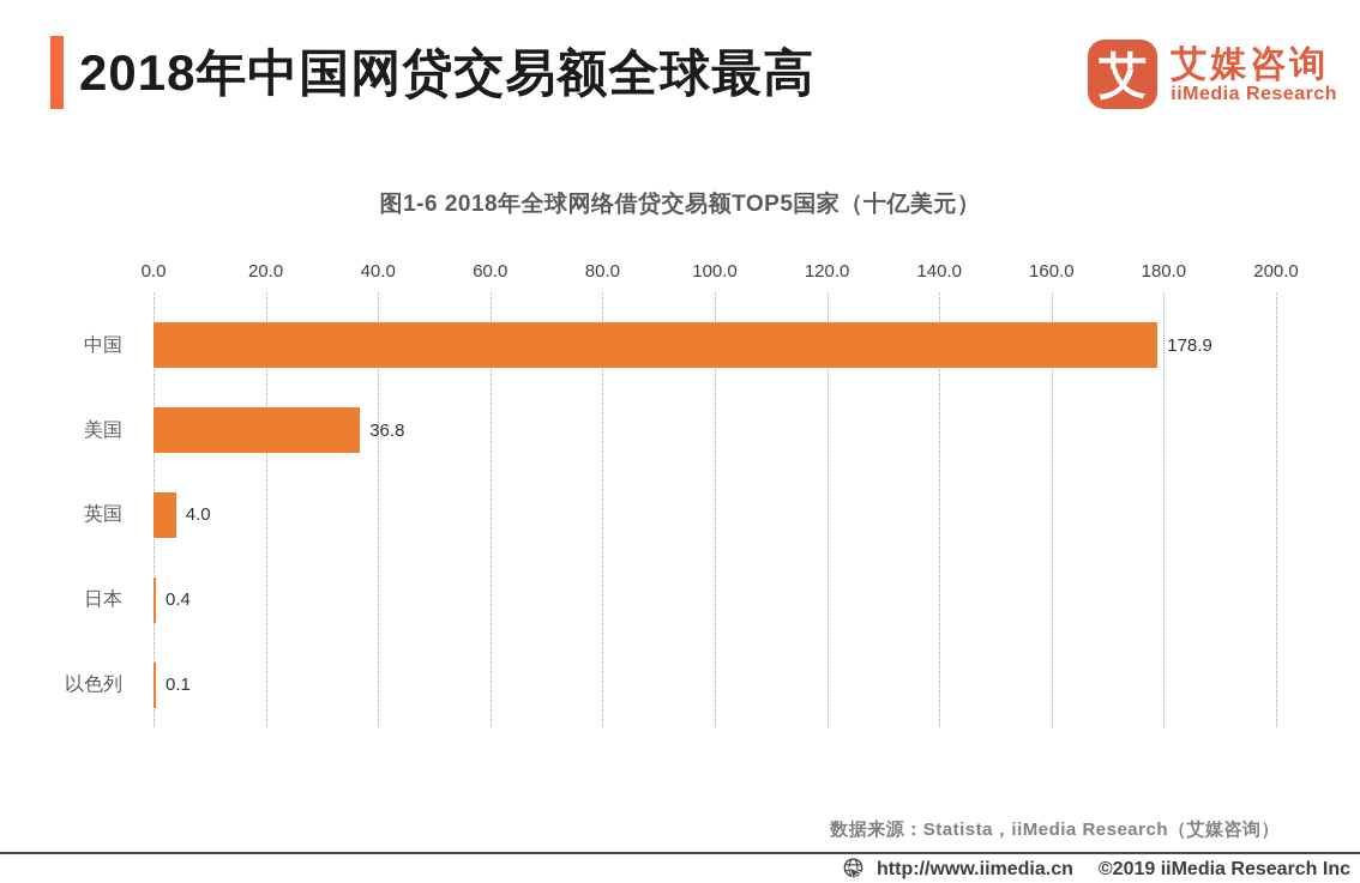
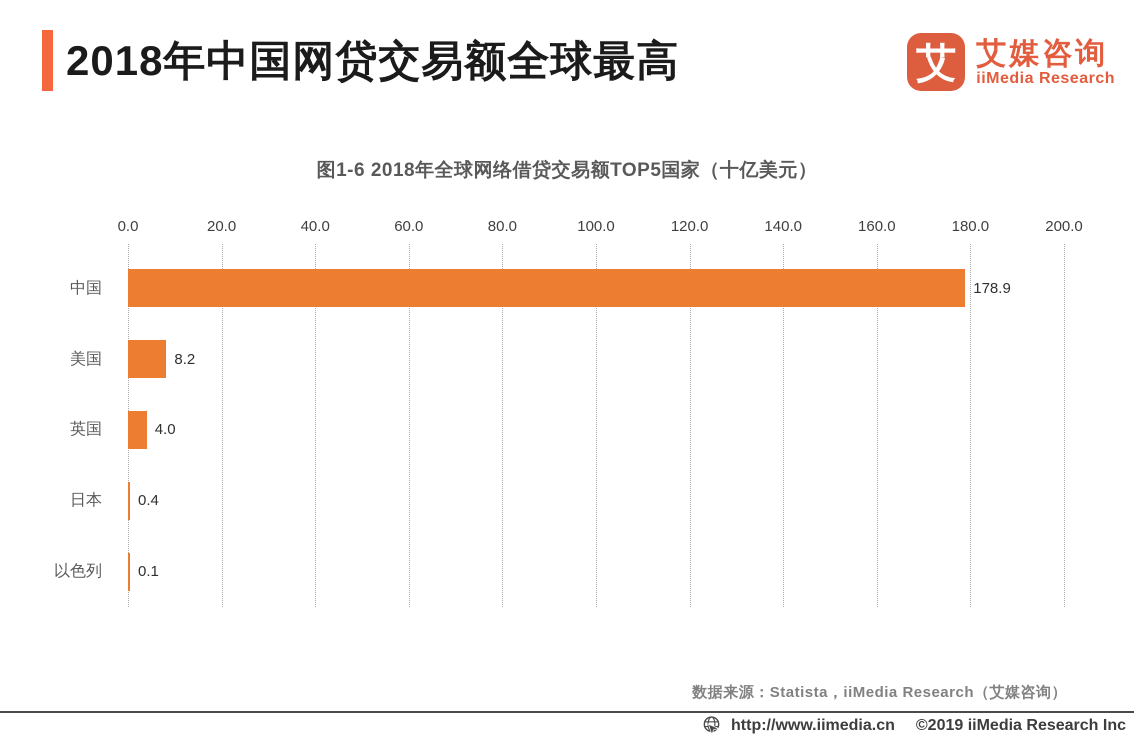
美国: 36.8 -> 8.2
